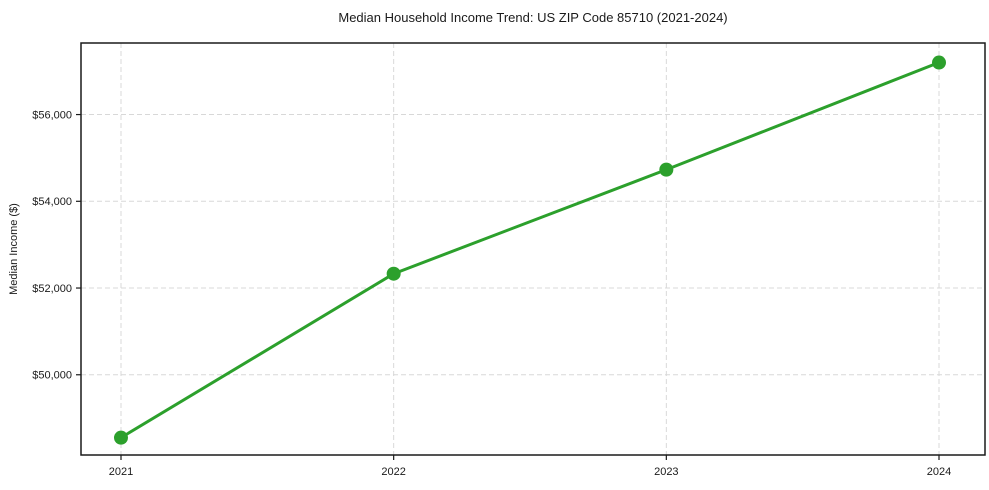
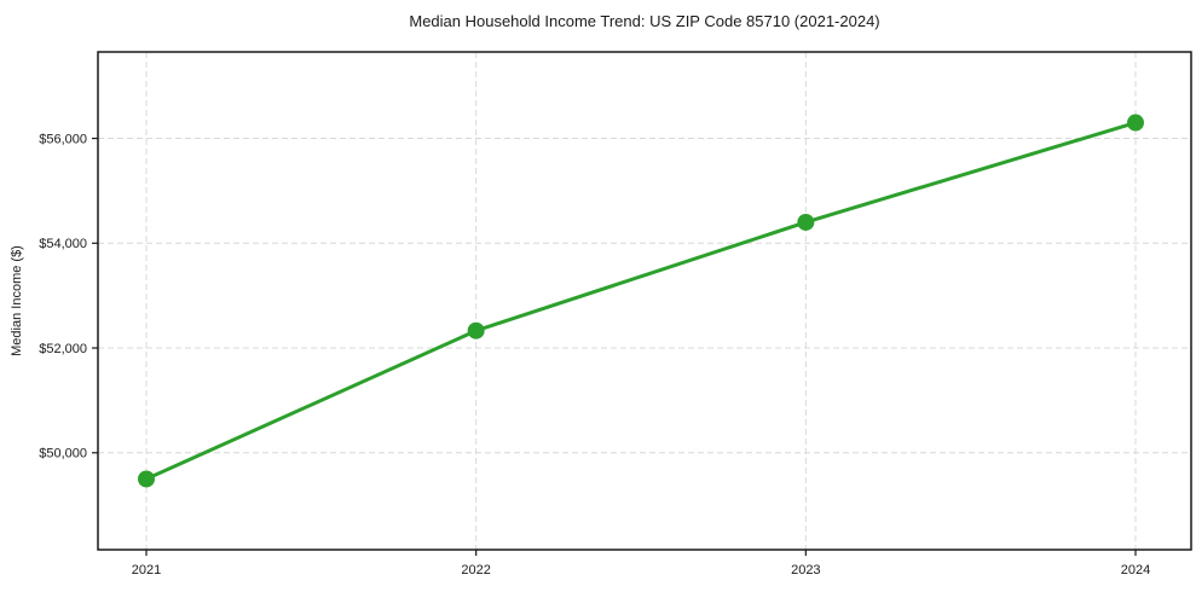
2021: $48600 -> $49500
2023: $54700 -> $54400
2024: $57200 -> $56300
